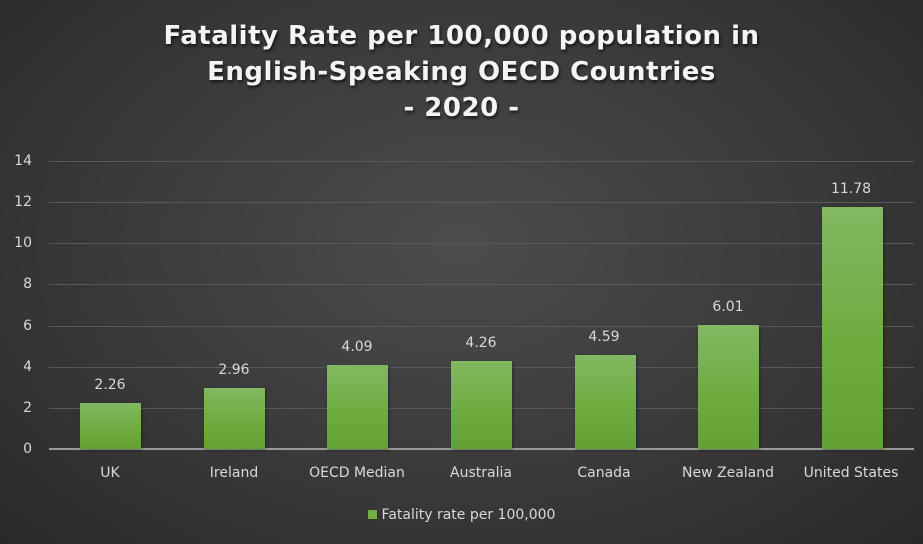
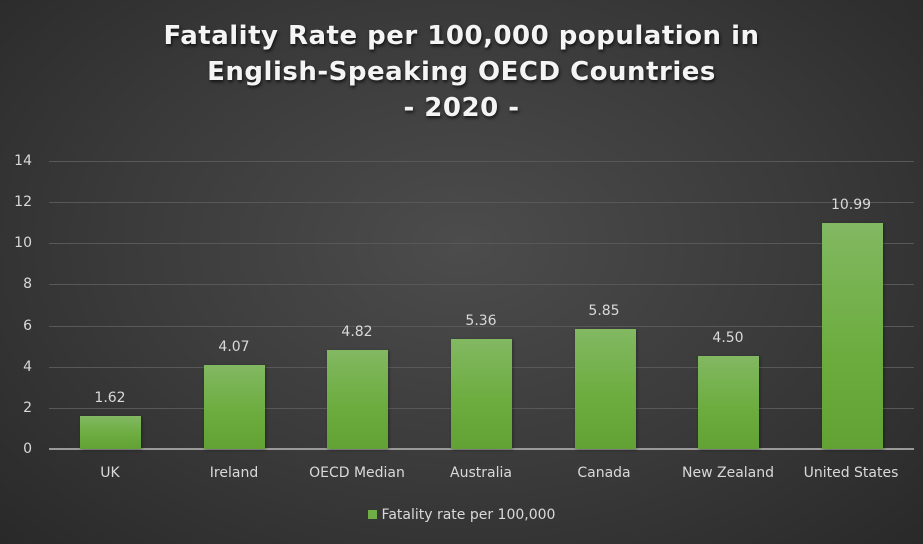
UK: 2.26 -> 1.62
Ireland: 2.96 -> 4.07
OECD Median: 4.09 -> 4.82
Australia: 4.26 -> 5.36
Canada: 4.59 -> 5.85
New Zealand: 6.01 -> 4.50
United States: 11.78 -> 10.99
